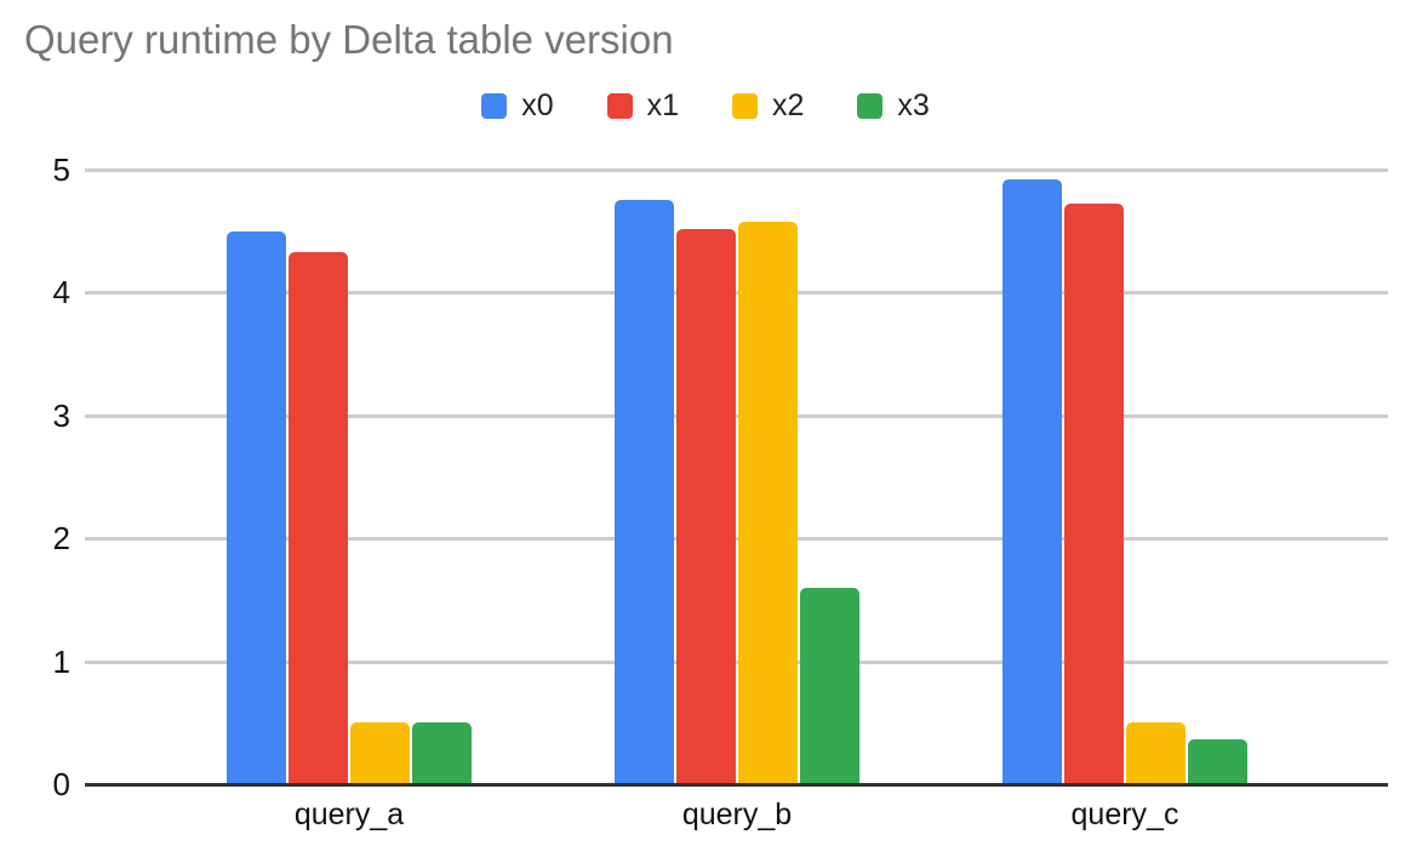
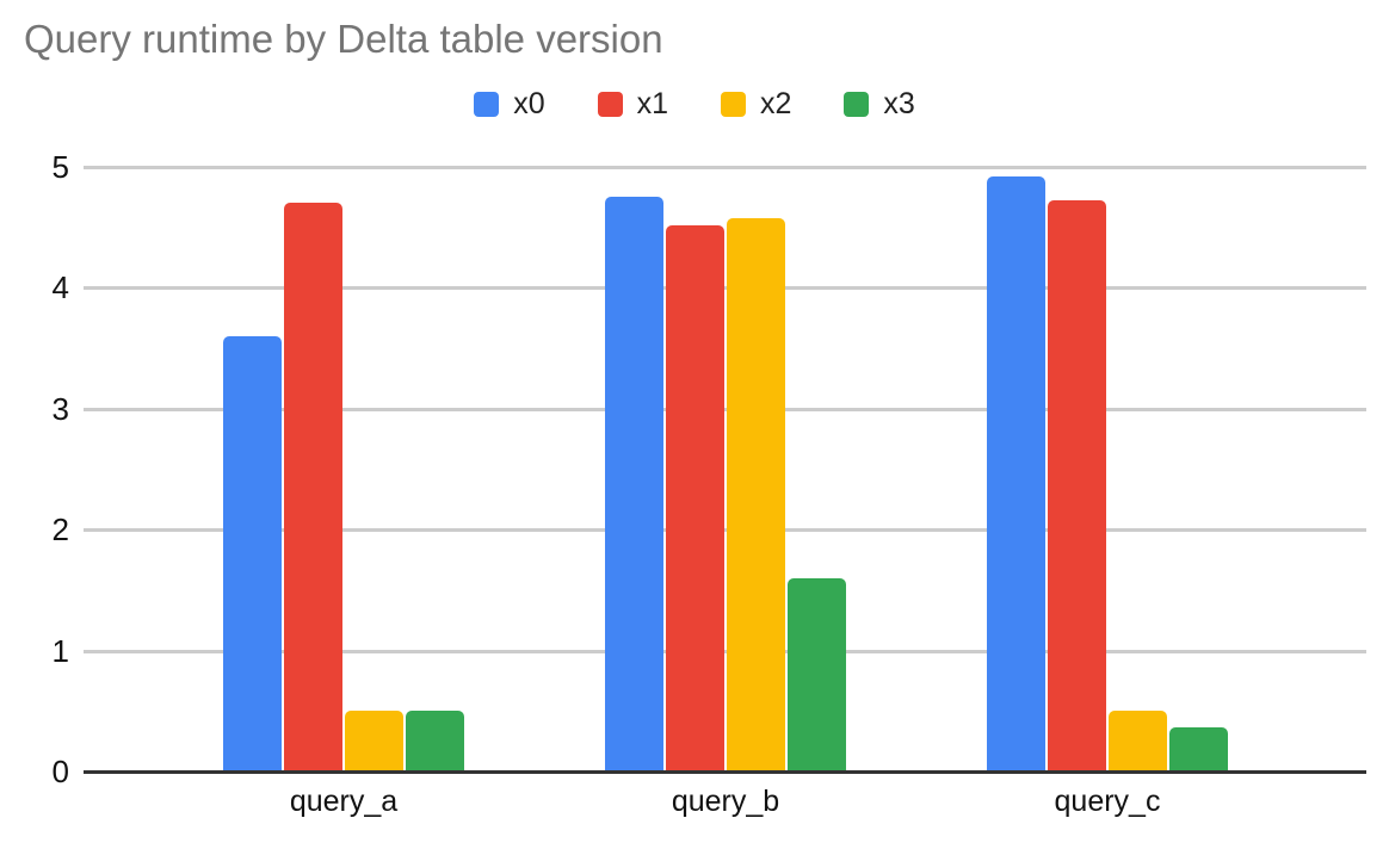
x0/query_a: 4.50 -> 3.60
x1/query_a: 4.33 -> 4.70
